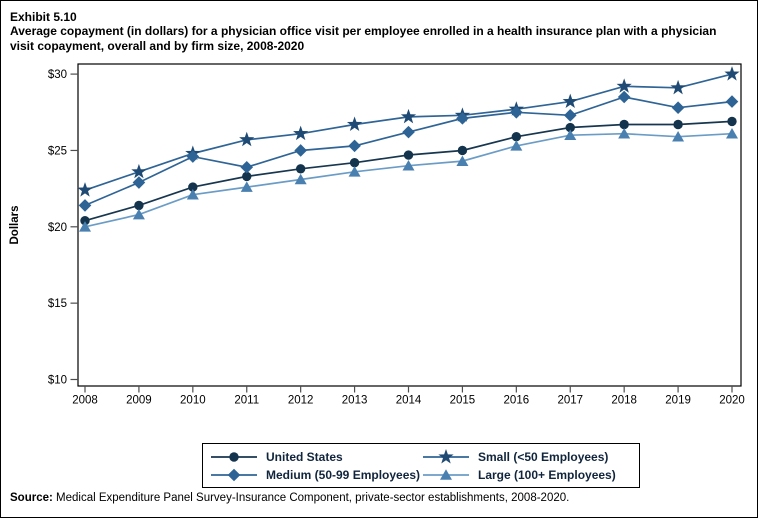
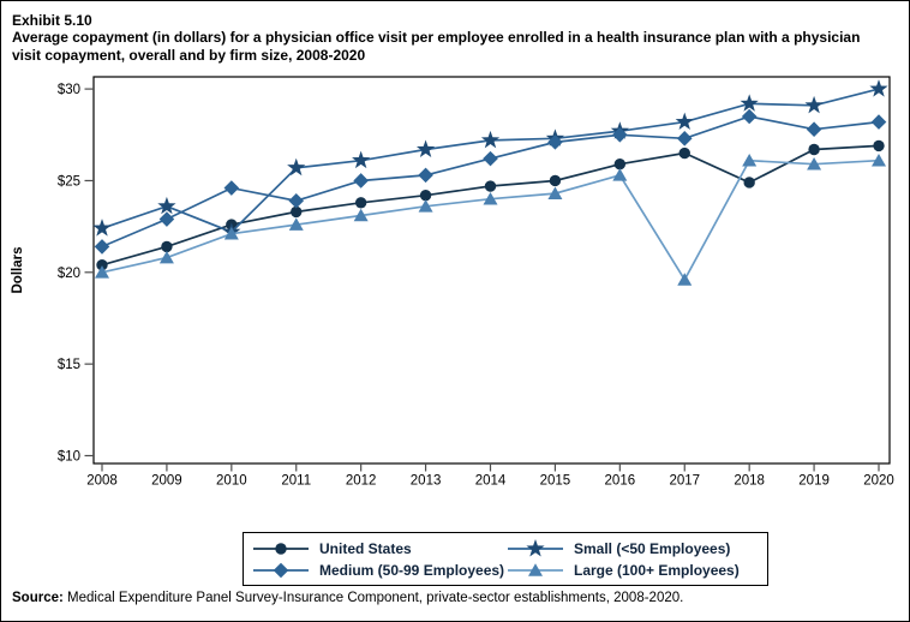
Small (<50 Employees)/2010: $24.8 -> $22.2
Large (100+ Employees)/2017: $26.0 -> $19.6
United States/2018: $26.7 -> $24.9
